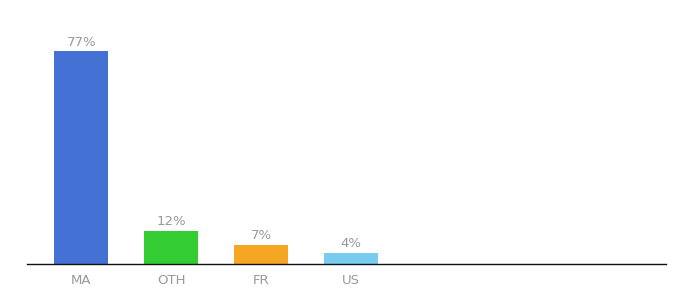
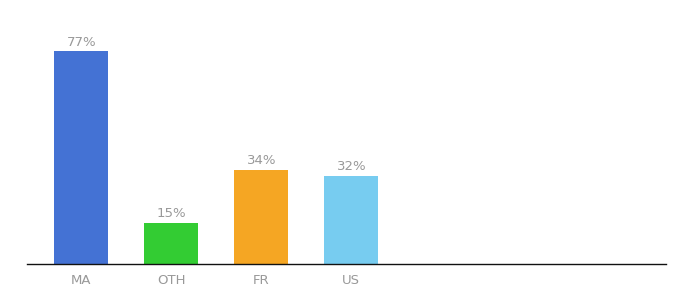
OTH: 12% -> 15%
FR: 7% -> 34%
US: 4% -> 32%
